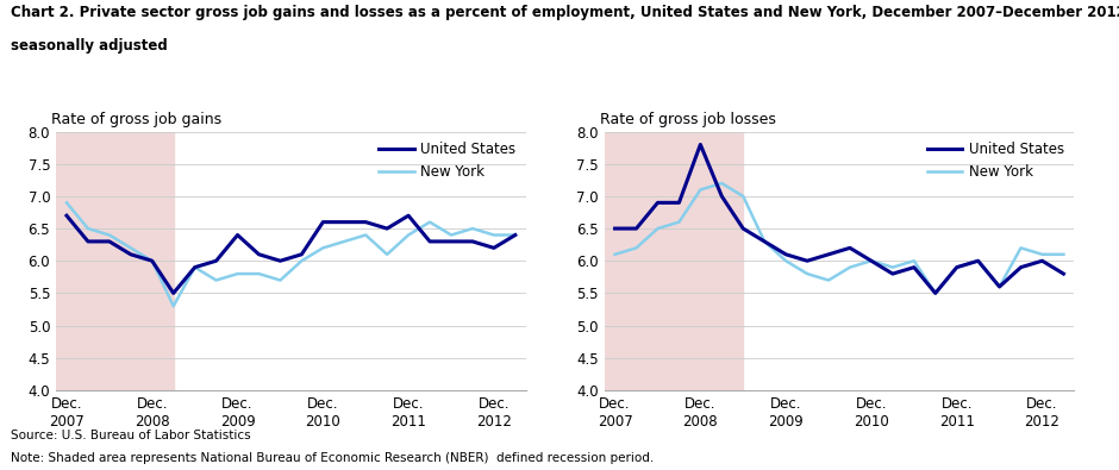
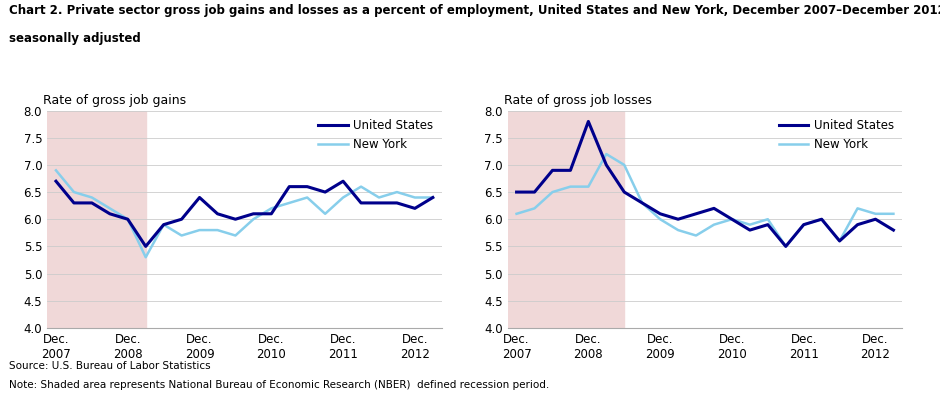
Rate of gross job gains/United States/Dec. 2010: 6.6 -> 6.1
Rate of gross job losses/New York/Dec. 2008: 7.1 -> 6.6
